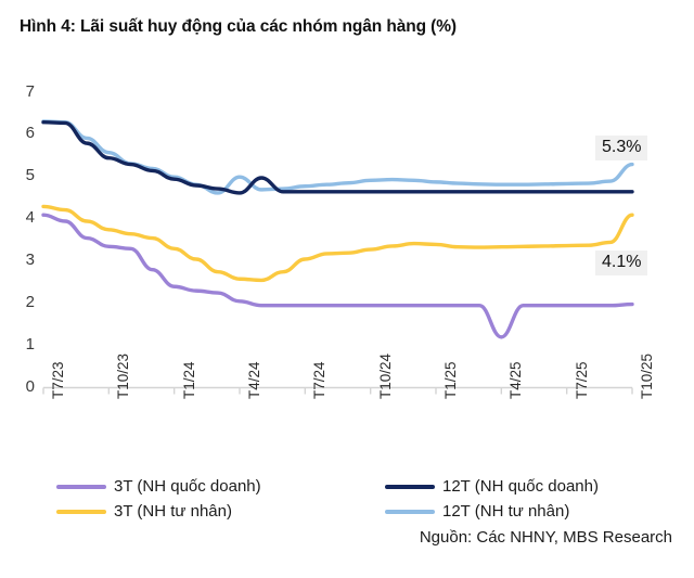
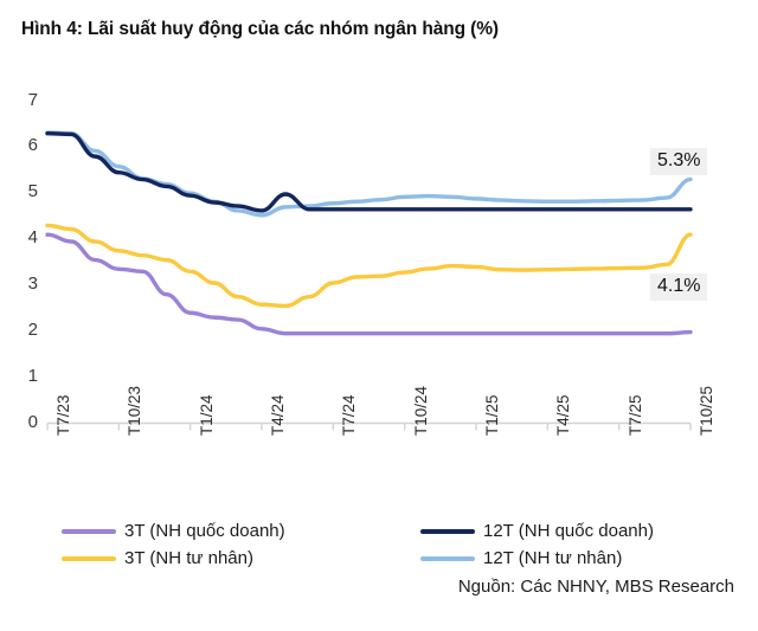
12T (NH tư nhân)/T4/24: 5.0 -> 4.5
3T (NH quốc doanh)/T4/25: 1.2 -> 1.9
